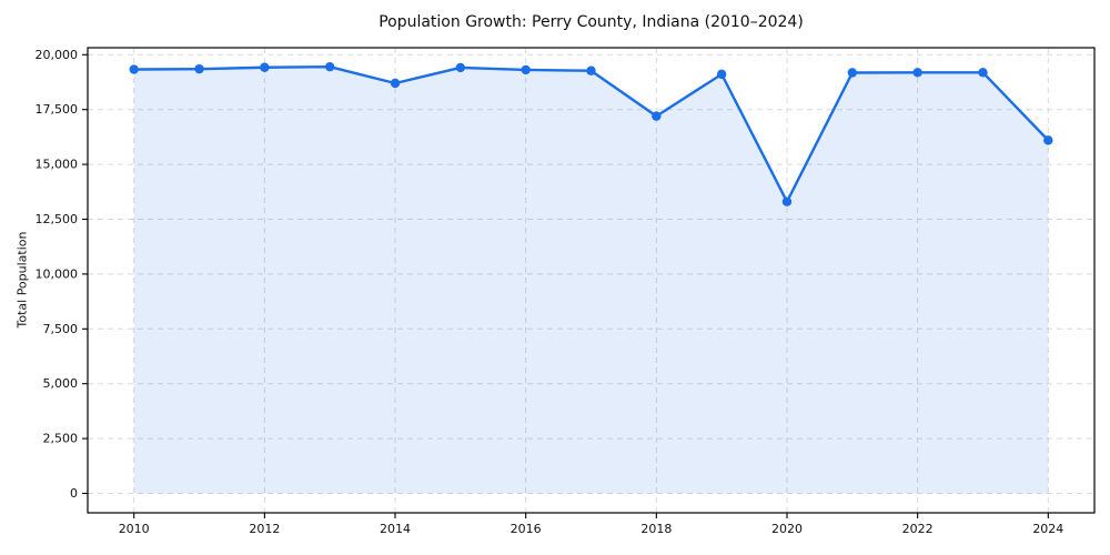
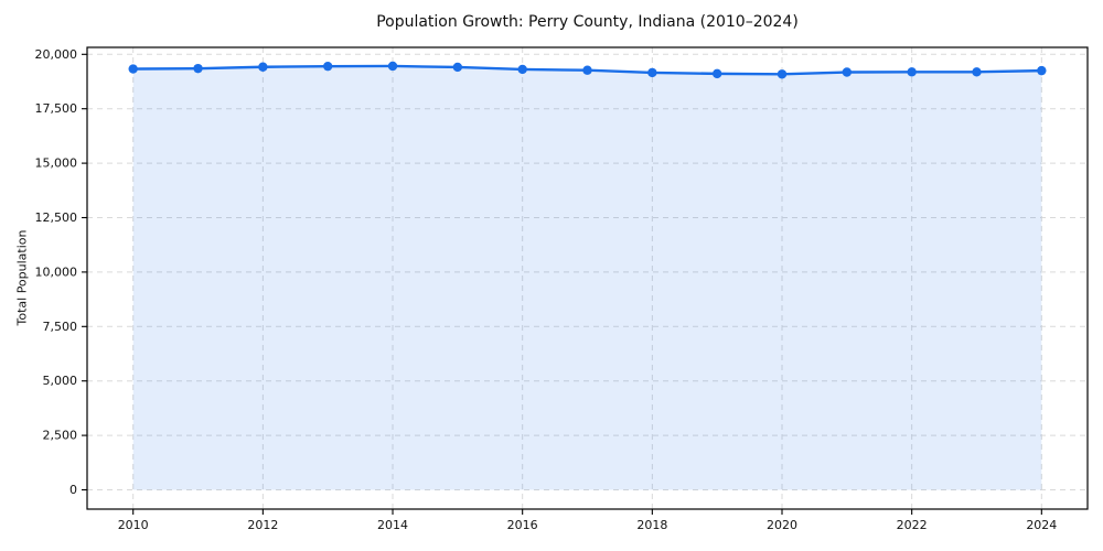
2014: 18700 -> 19500
2018: 17200 -> 19200
2020: 13300 -> 19100
2024: 16100 -> 19200
